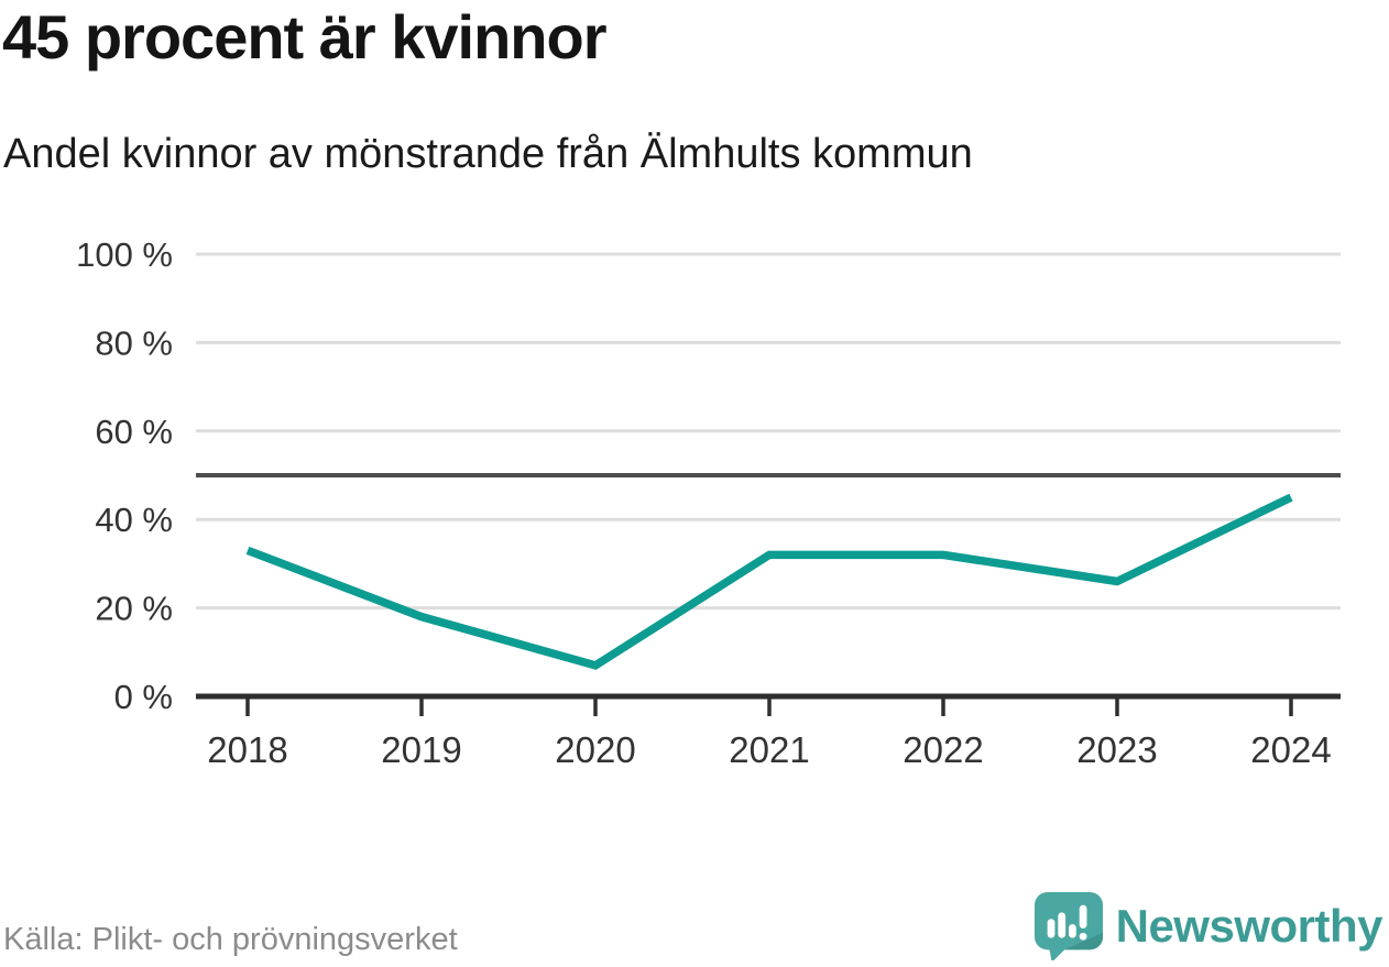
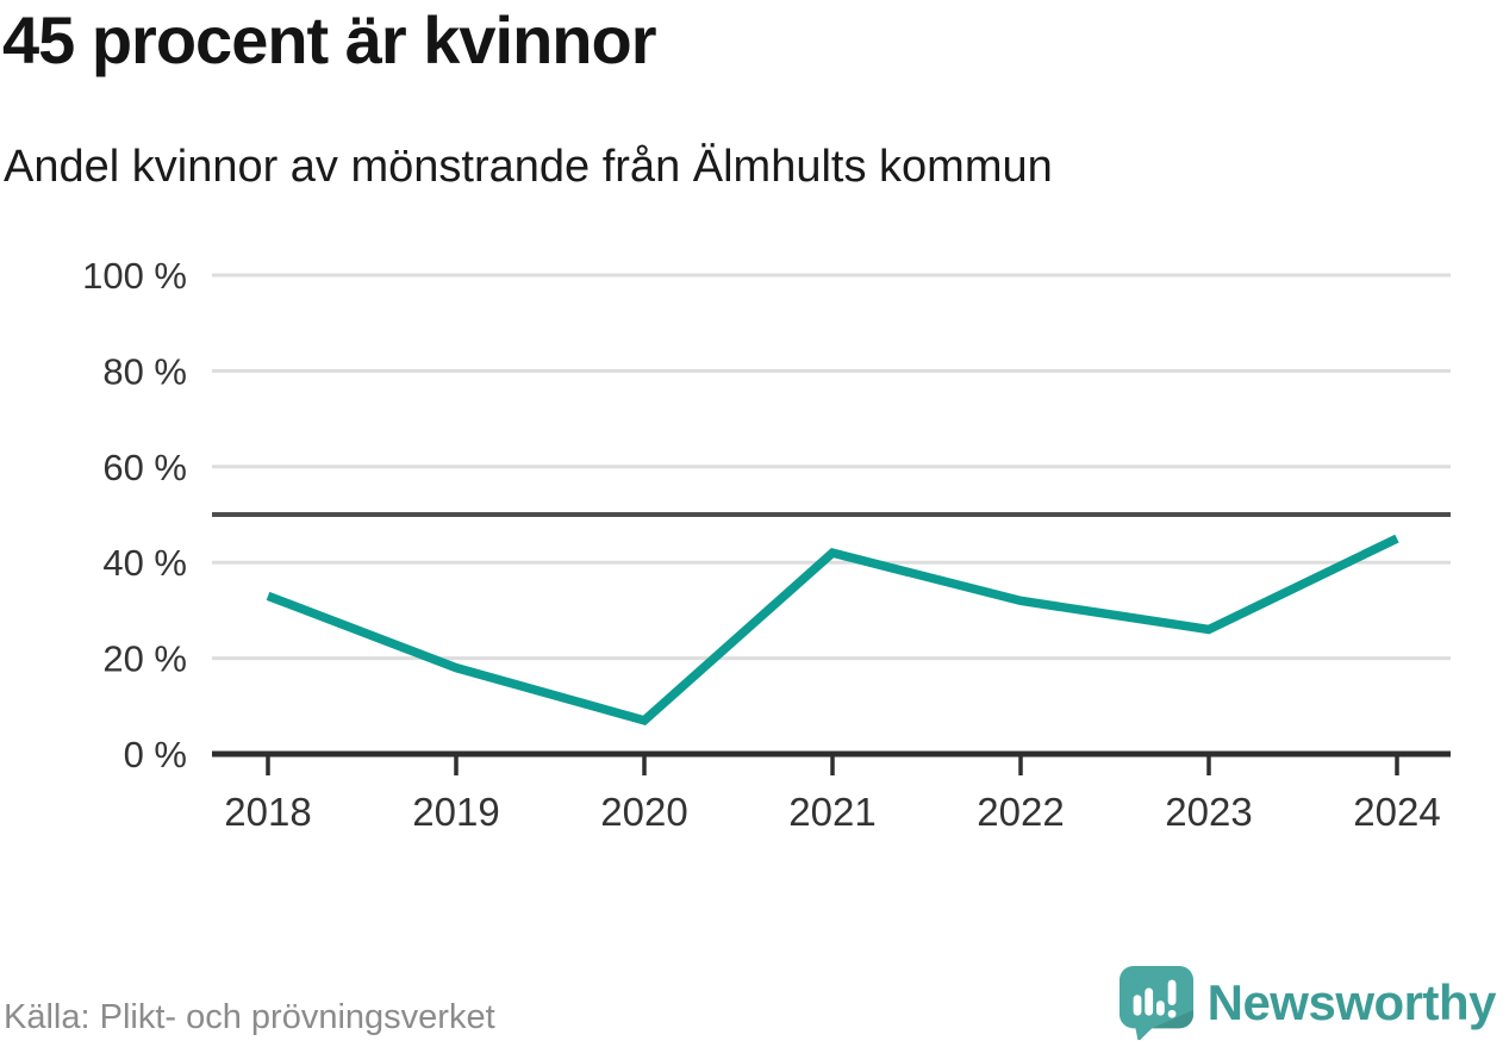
2021: 32% -> 42%
